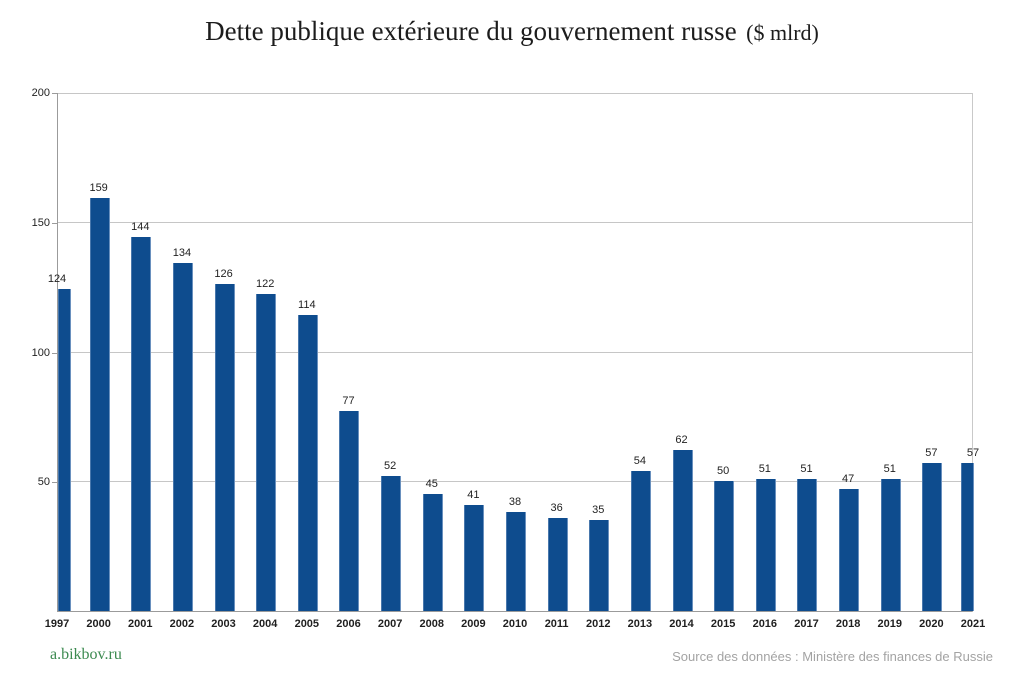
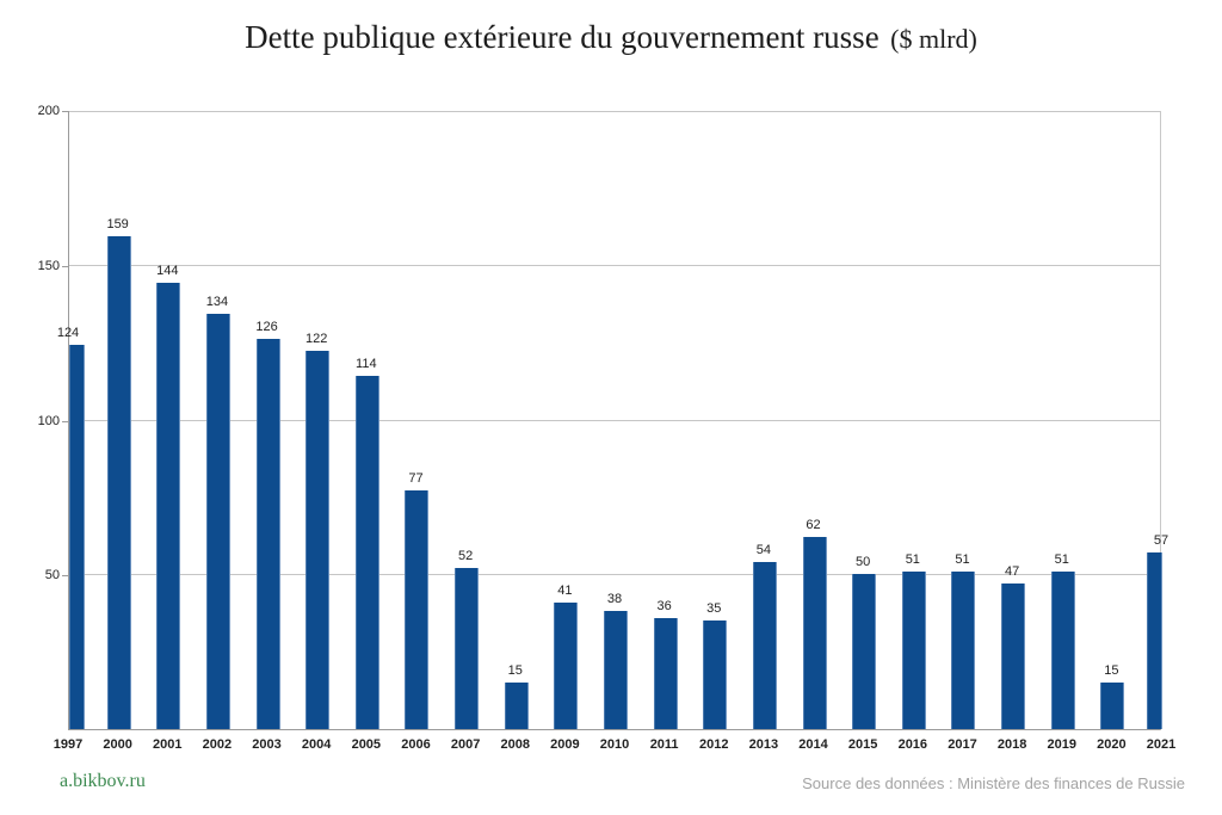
2008: 45 -> 15
2020: 57 -> 15
